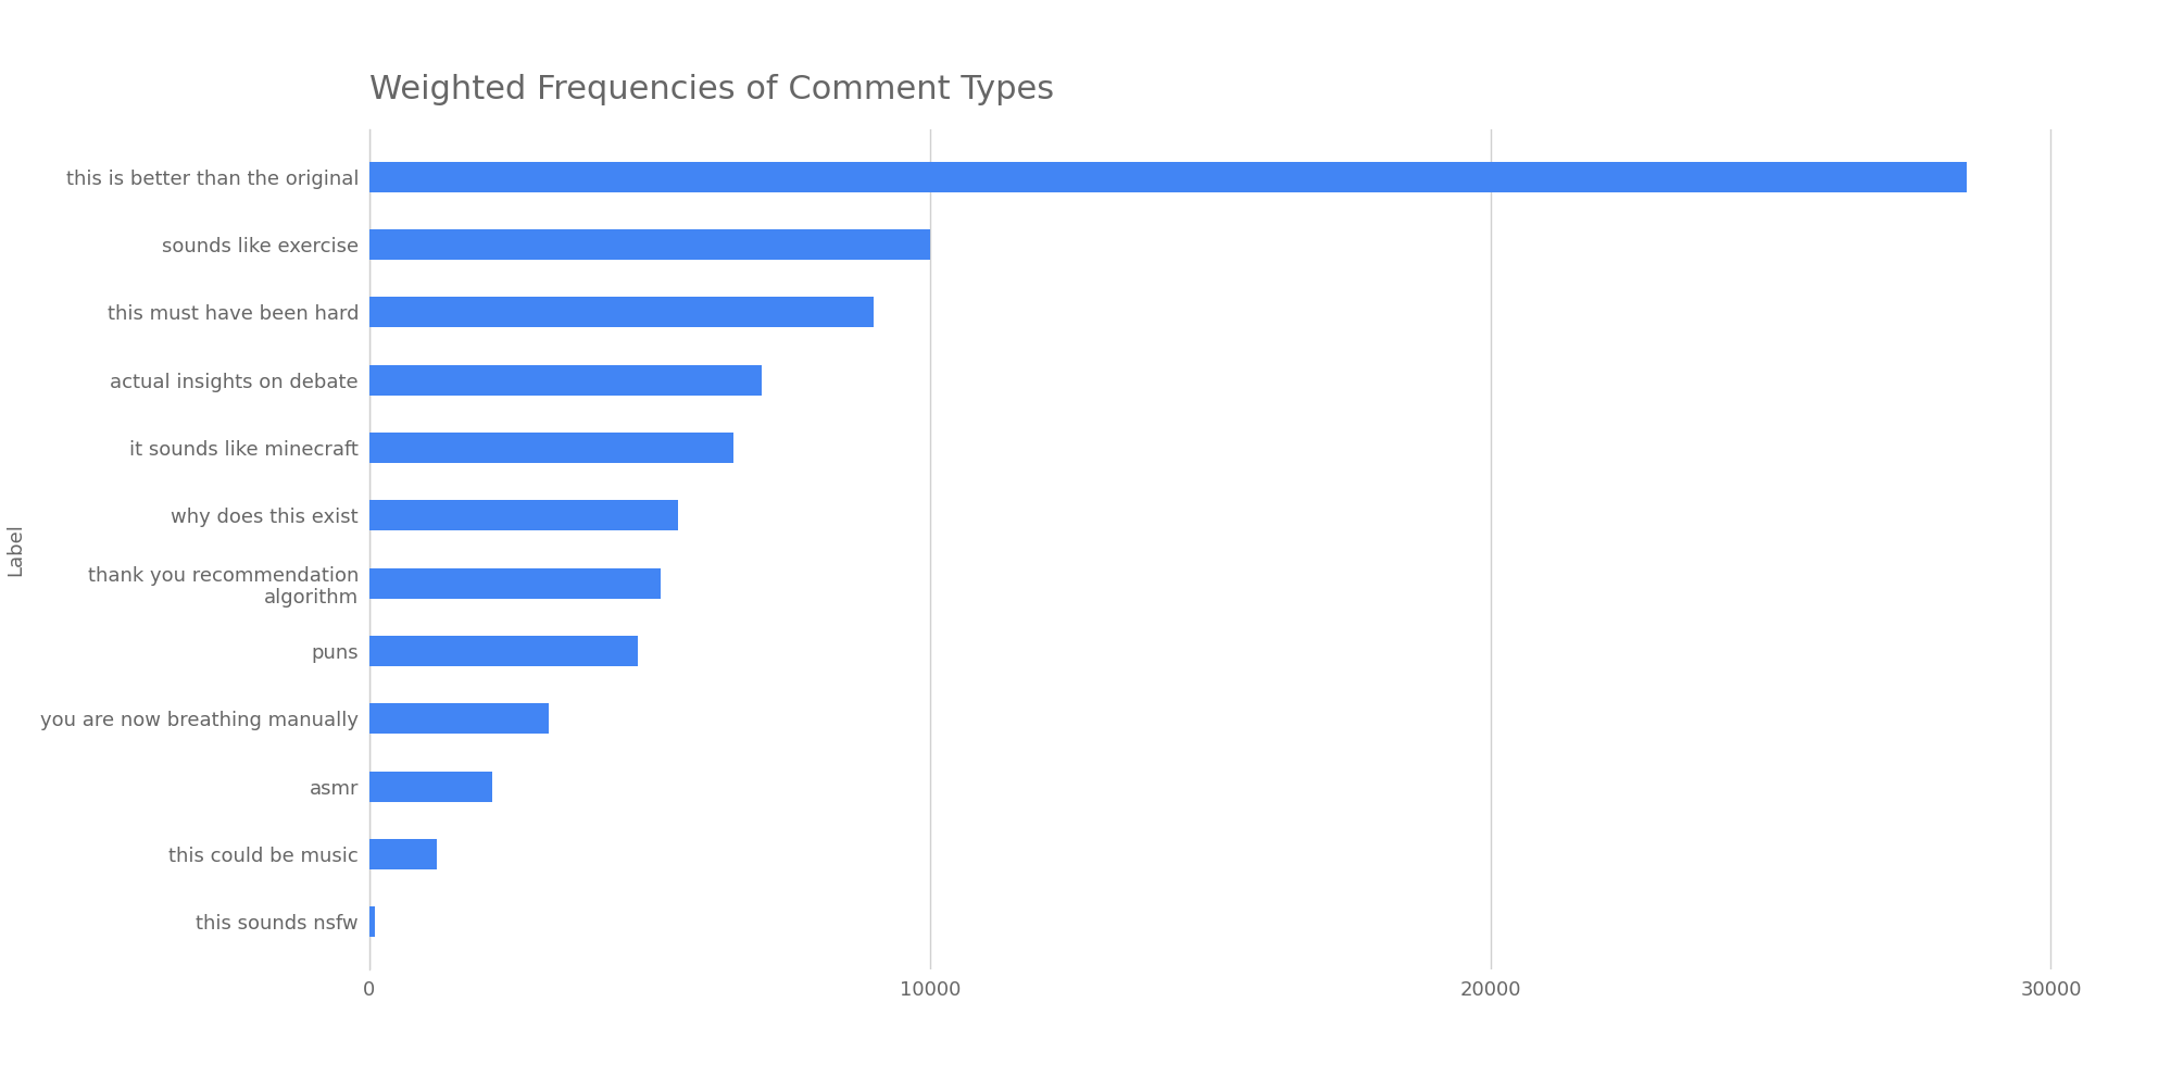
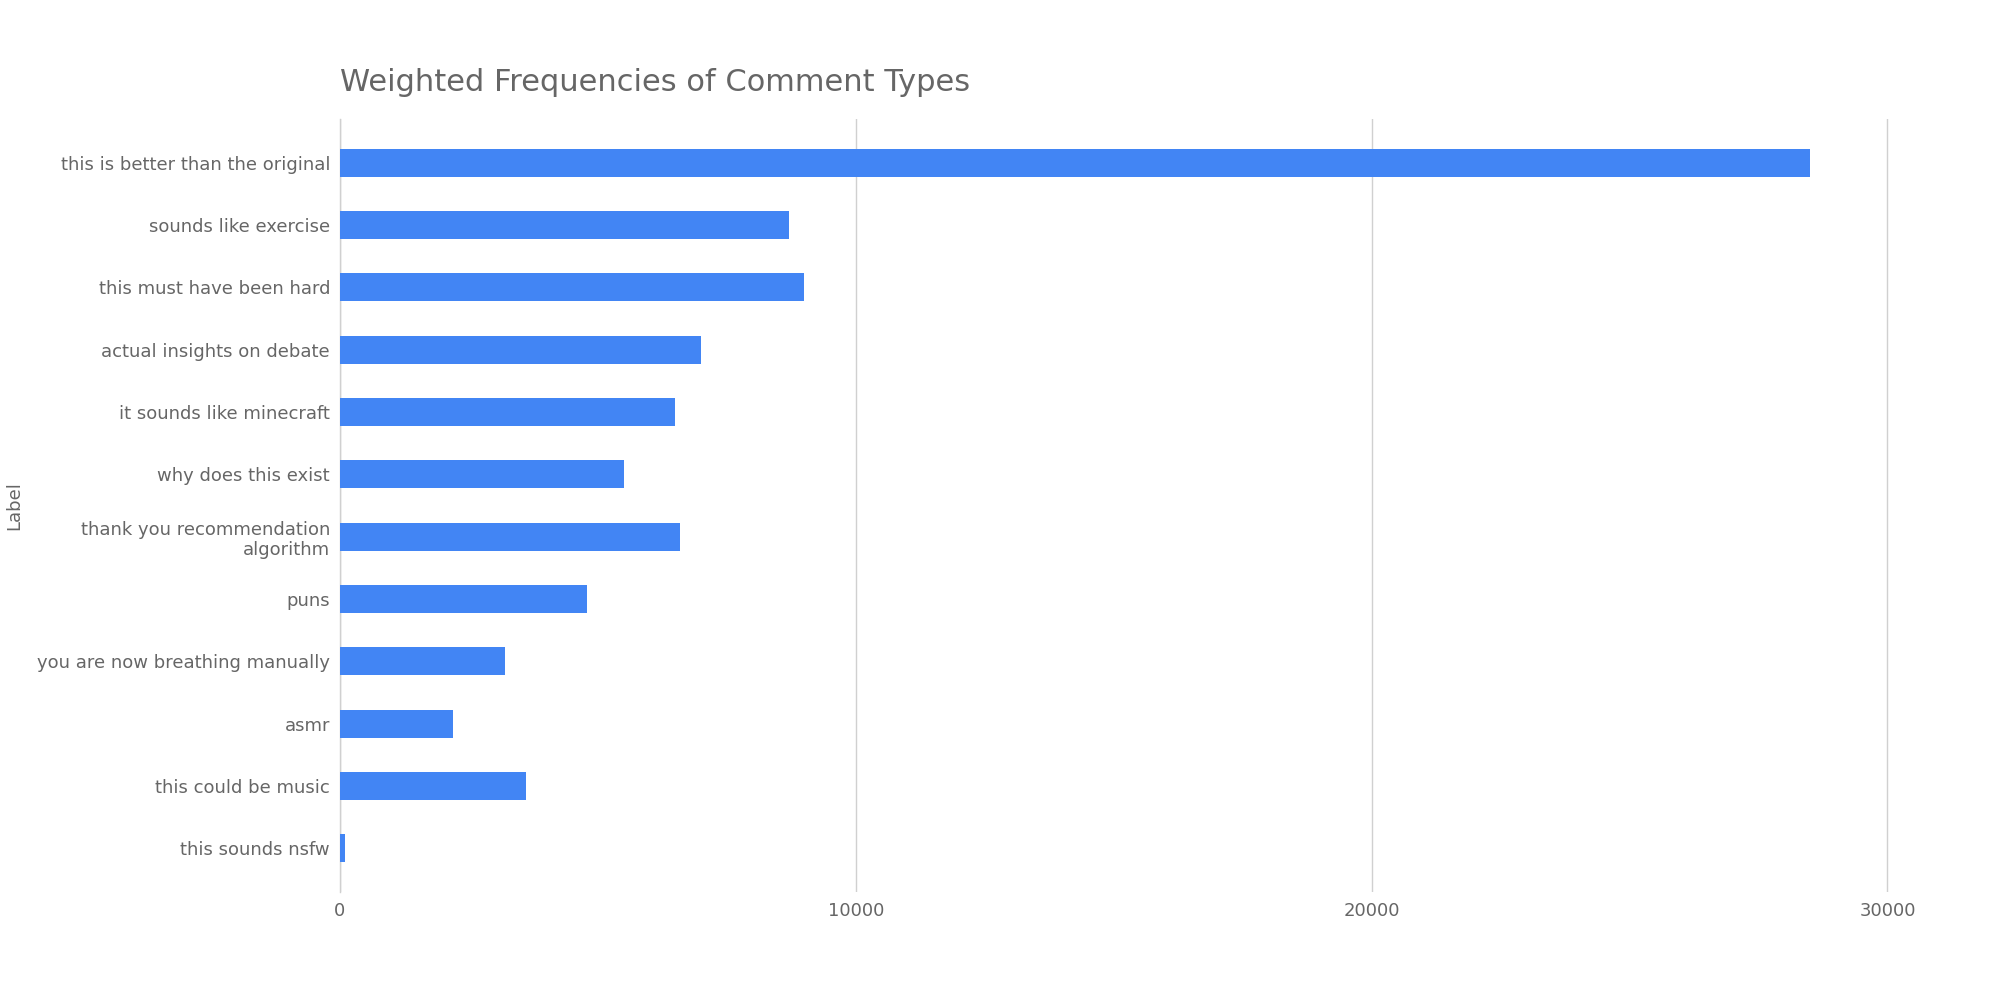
sounds like exercise: 10000 -> 8700
thank you recommendation algorithm: 5200 -> 6600
this could be music: 1200 -> 3600
